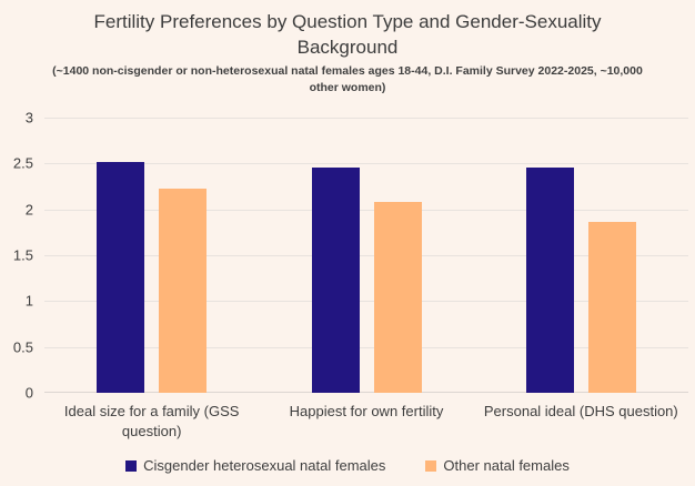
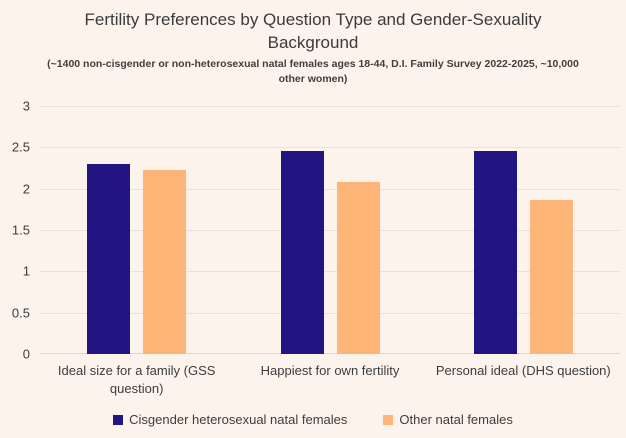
Cisgender heterosexual natal females/Ideal size for a family (GSS question): 2.5 -> 2.3
